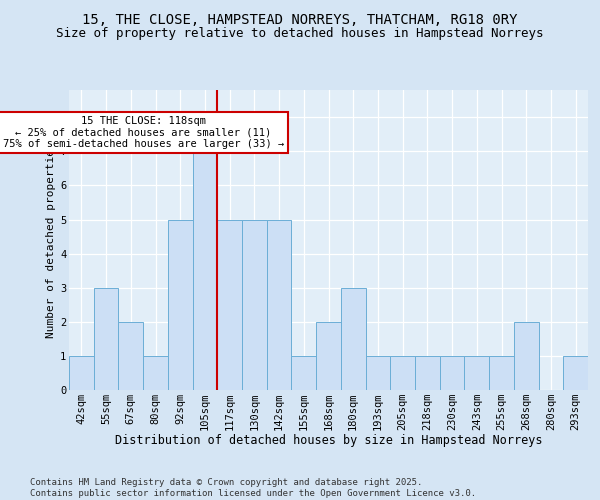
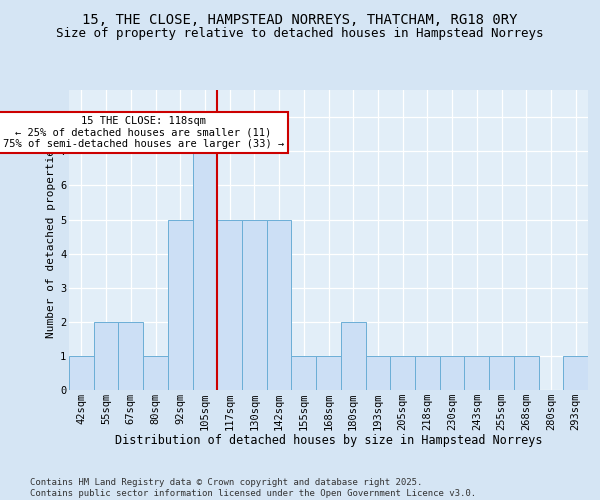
55sqm: 3 -> 2
168sqm: 2 -> 1
180sqm: 3 -> 2
268sqm: 2 -> 1
